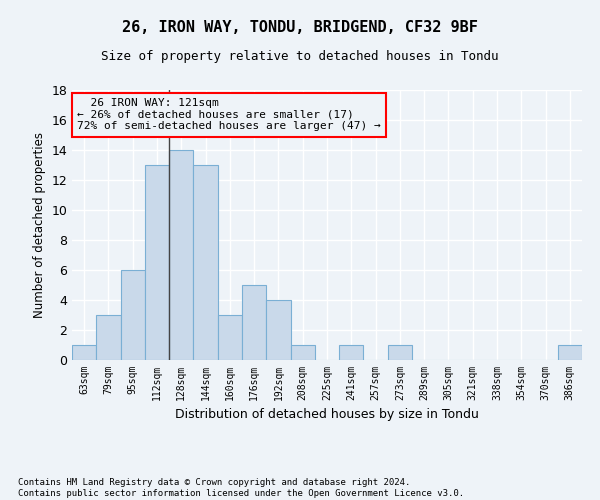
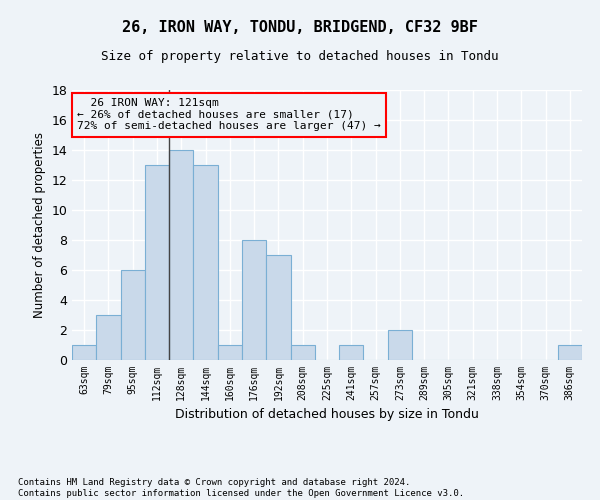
160sqm: 3 -> 1
176sqm: 5 -> 8
192sqm: 4 -> 7
273sqm: 1 -> 2
